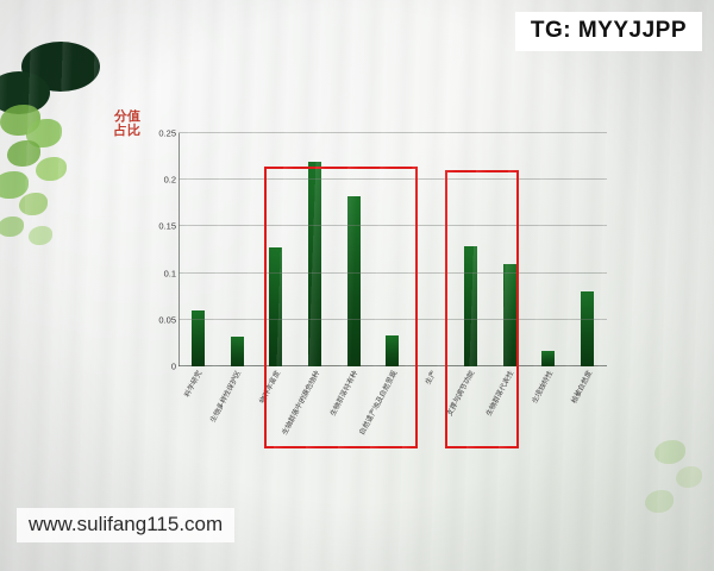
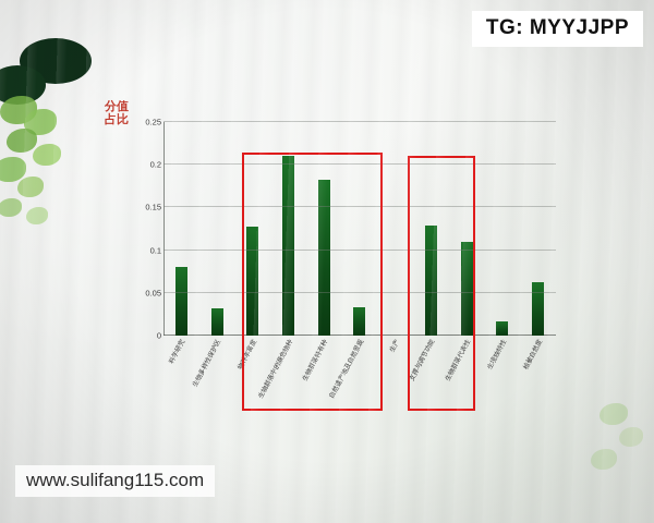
科学研究: 0.06 -> 0.08
生物群落中的濒危物种: 0.22 -> 0.21
植被自然度: 0.08 -> 0.06
